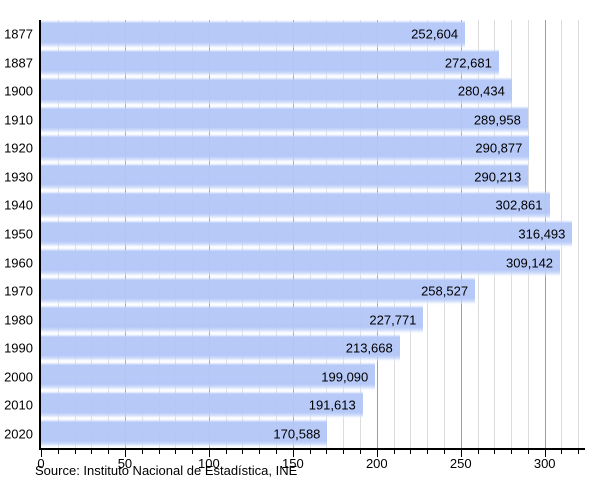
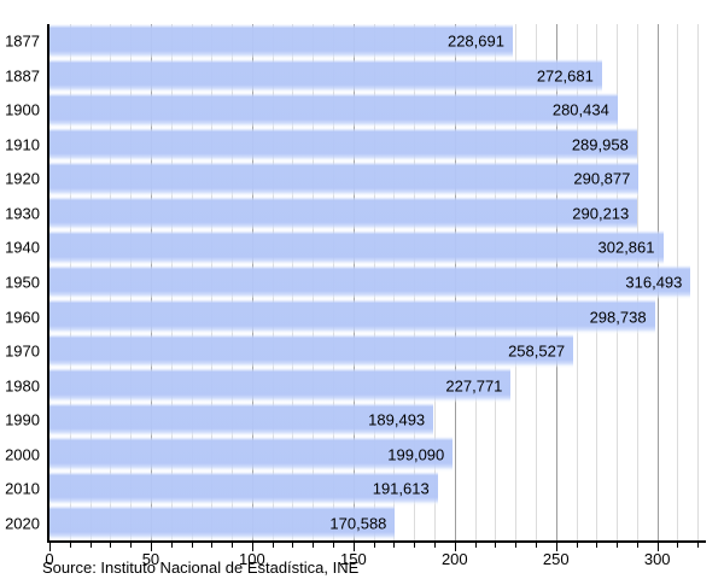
1877: 252,604 -> 228,691
1960: 309,142 -> 298,738
1990: 213,668 -> 189,493
